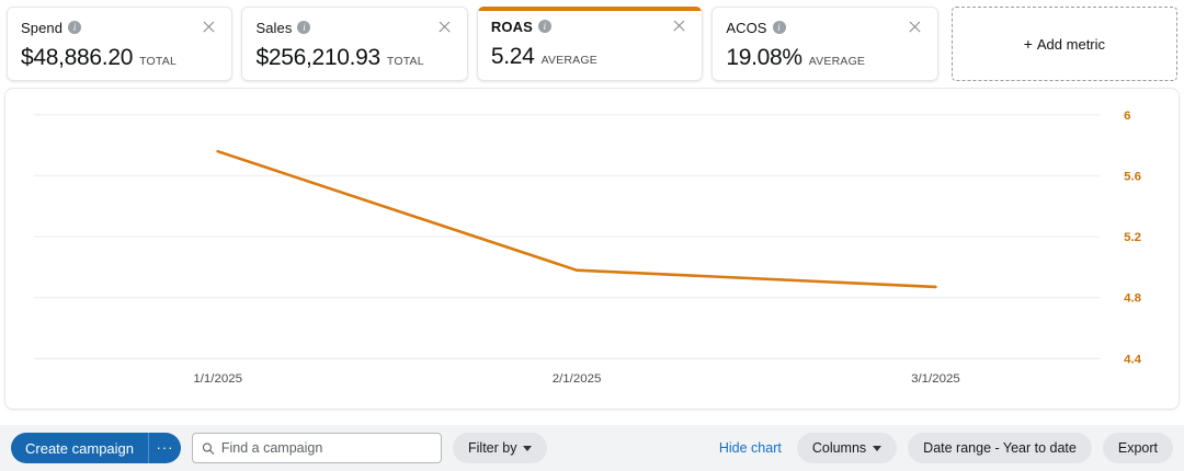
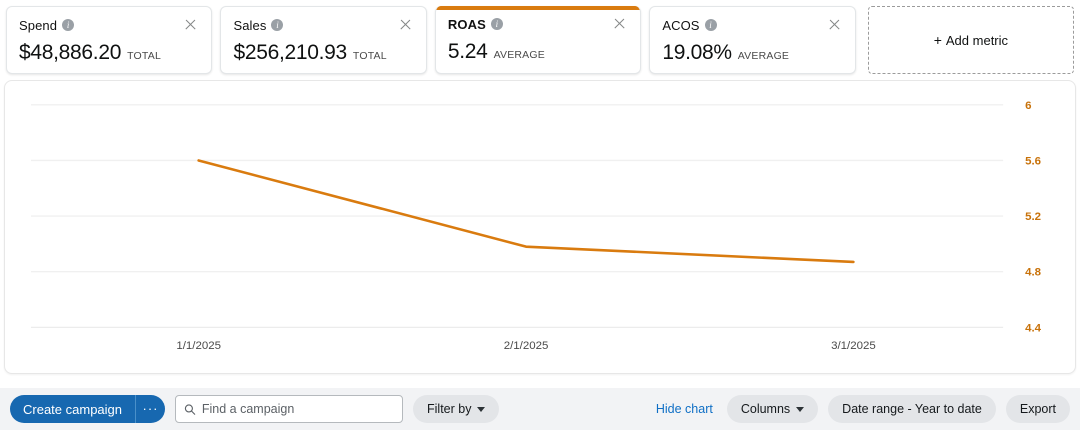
1/1/2025: 5.76 -> 5.60
